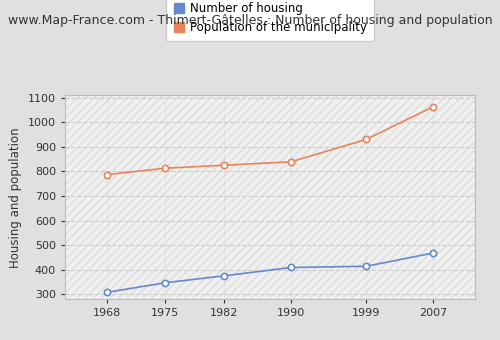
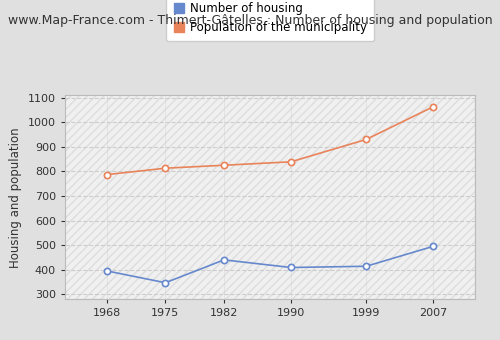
Number of housing/1968: 308 -> 395
Number of housing/1982: 375 -> 440
Number of housing/2007: 468 -> 495
